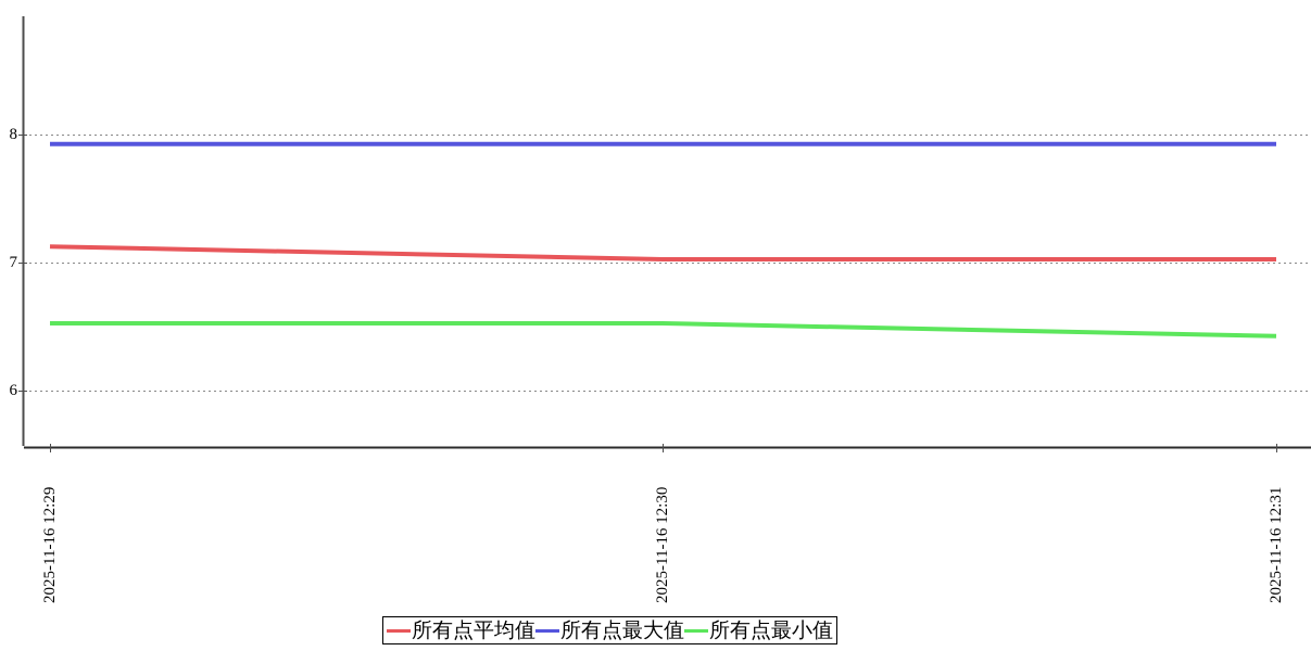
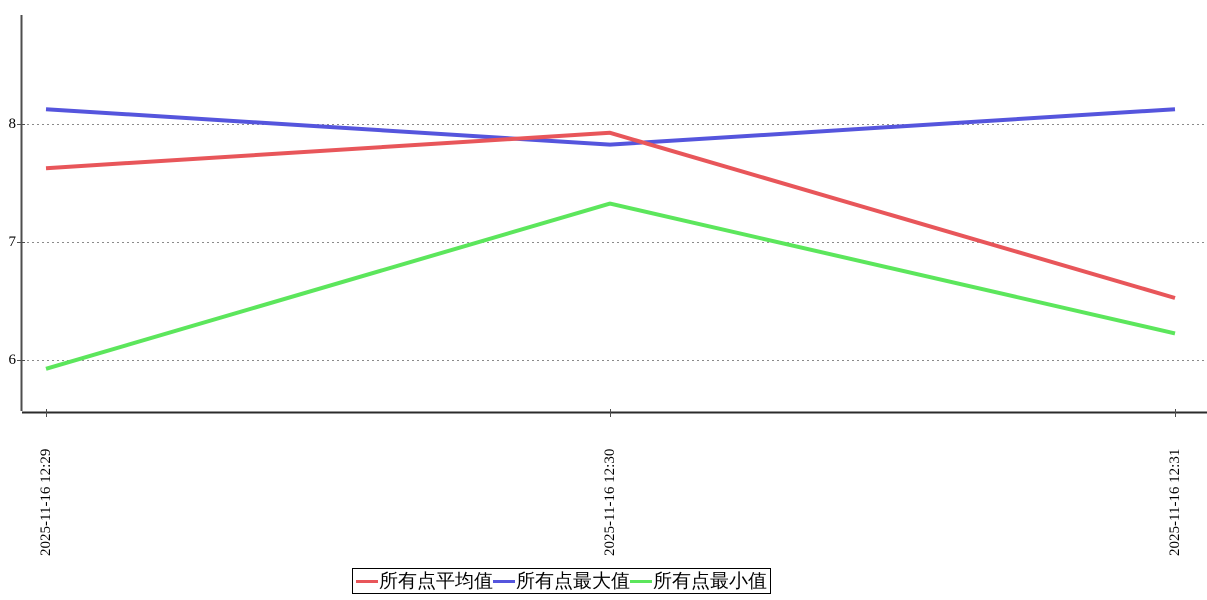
所有点平均值/2025-11-16 12:29: 7.1 -> 7.6
所有点最大值/2025-11-16 12:29: 7.9 -> 8.1
所有点最小值/2025-11-16 12:29: 6.5 -> 5.9
所有点平均值/2025-11-16 12:30: 7.0 -> 7.9
所有点最大值/2025-11-16 12:30: 7.9 -> 7.8
所有点最小值/2025-11-16 12:30: 6.5 -> 7.3
所有点平均值/2025-11-16 12:31: 7.0 -> 6.5
所有点最大值/2025-11-16 12:31: 7.9 -> 8.1
所有点最小值/2025-11-16 12:31: 6.4 -> 6.2
